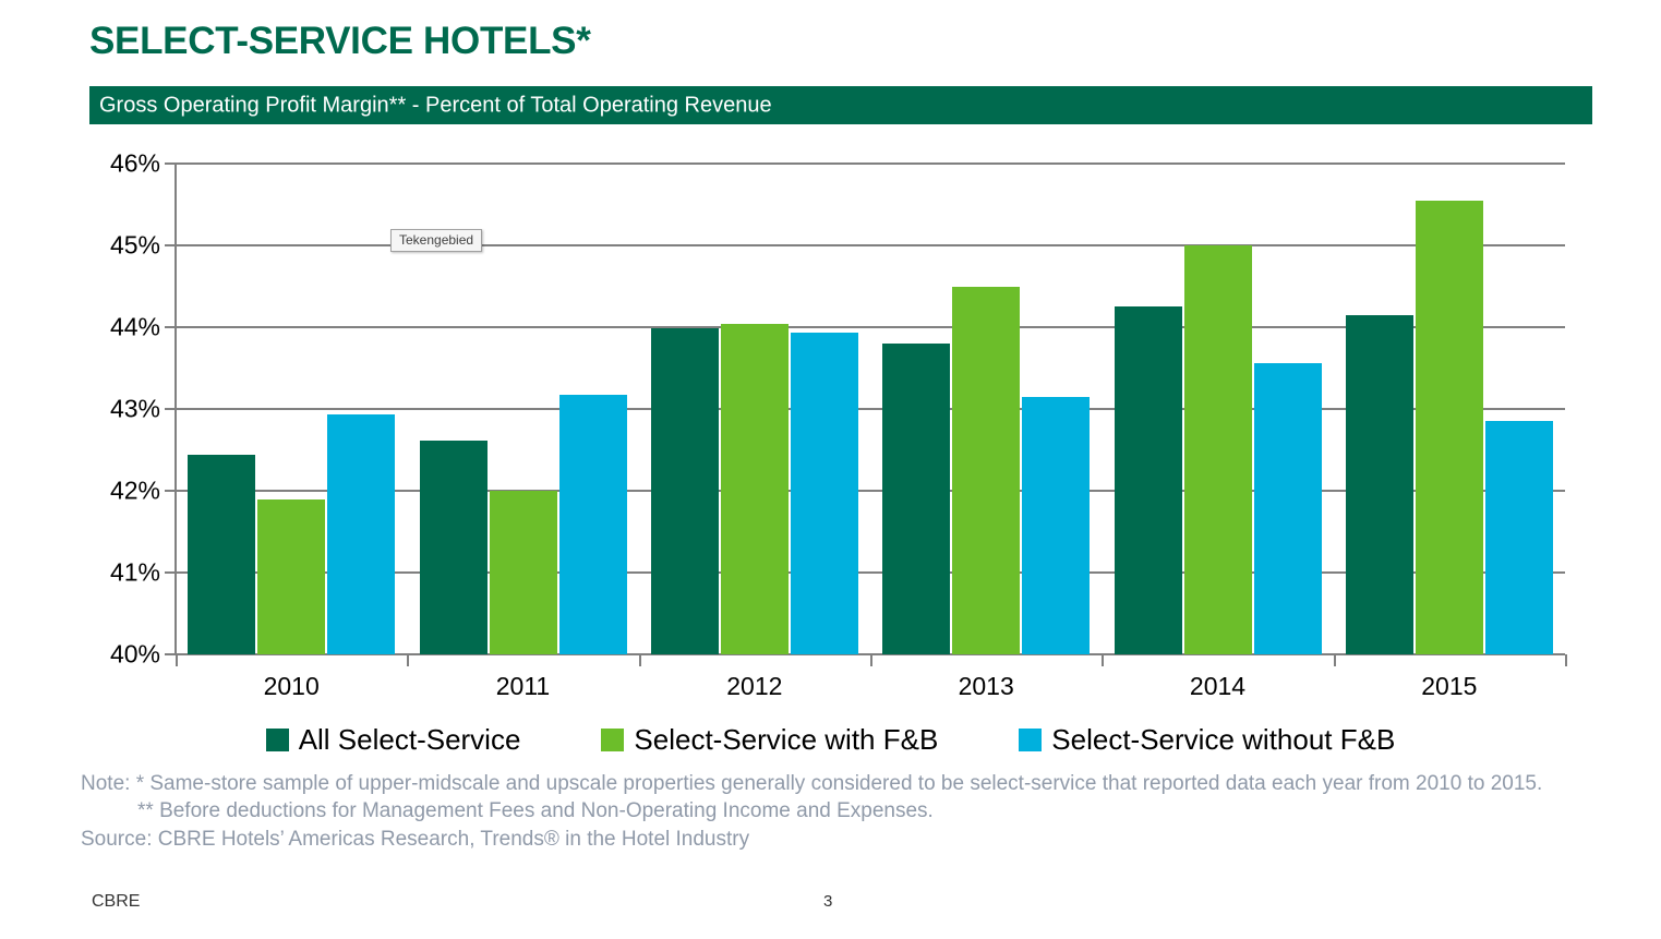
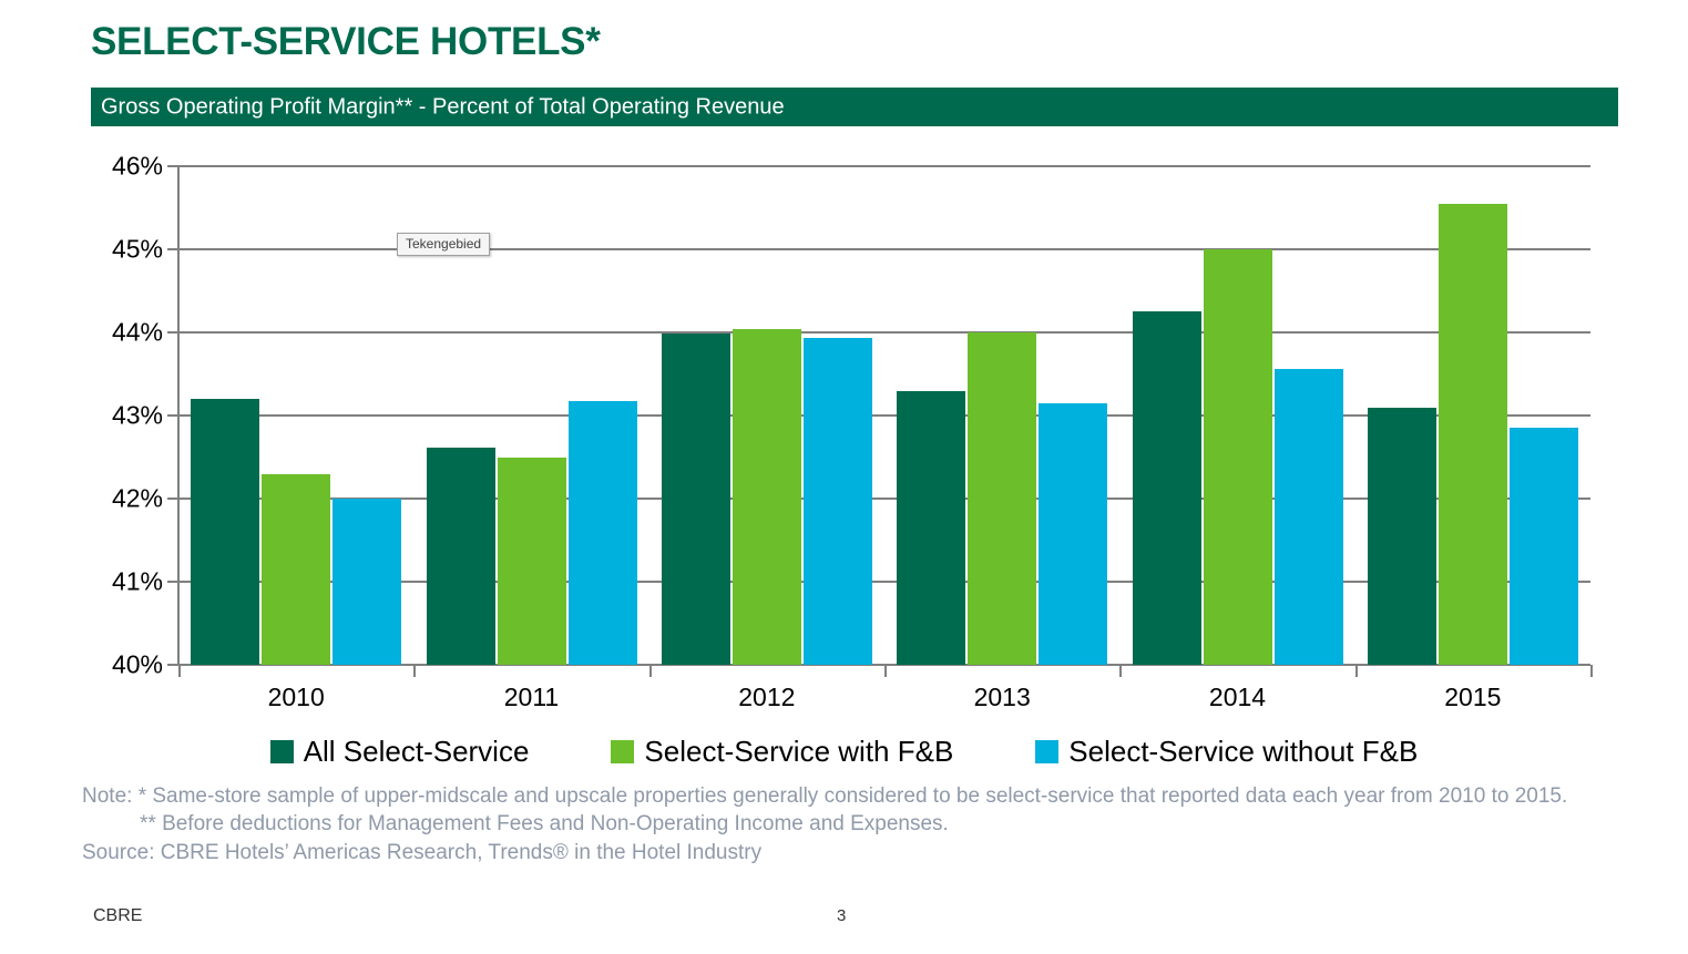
All Select-Service/2010: 42.4% -> 43.2%
Select-Service with F&B/2010: 41.9% -> 42.3%
Select-Service without F&B/2010: 42.9% -> 42.0%
Select-Service with F&B/2011: 42.0% -> 42.5%
All Select-Service/2013: 43.8% -> 43.3%
Select-Service with F&B/2013: 44.5% -> 44.0%
All Select-Service/2015: 44.1% -> 43.1%
